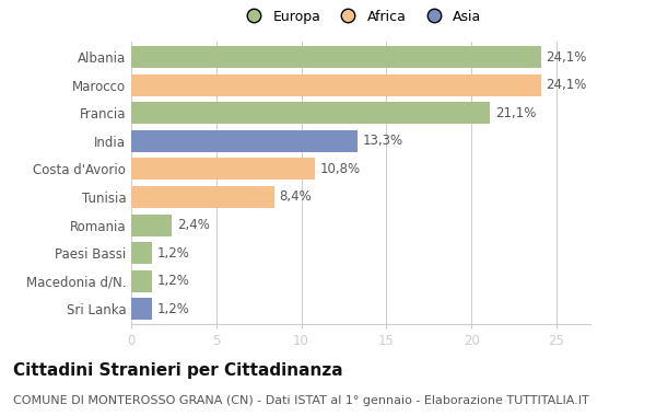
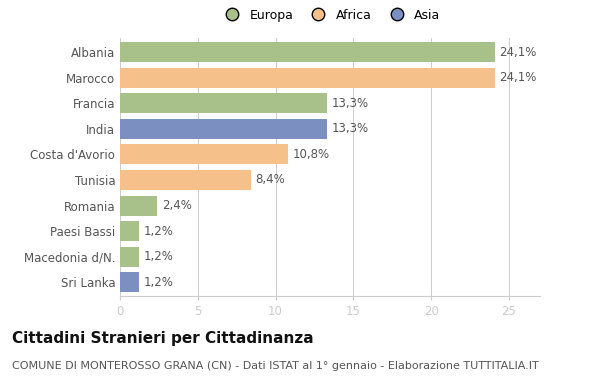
Francia: 21,1% -> 13,3%
